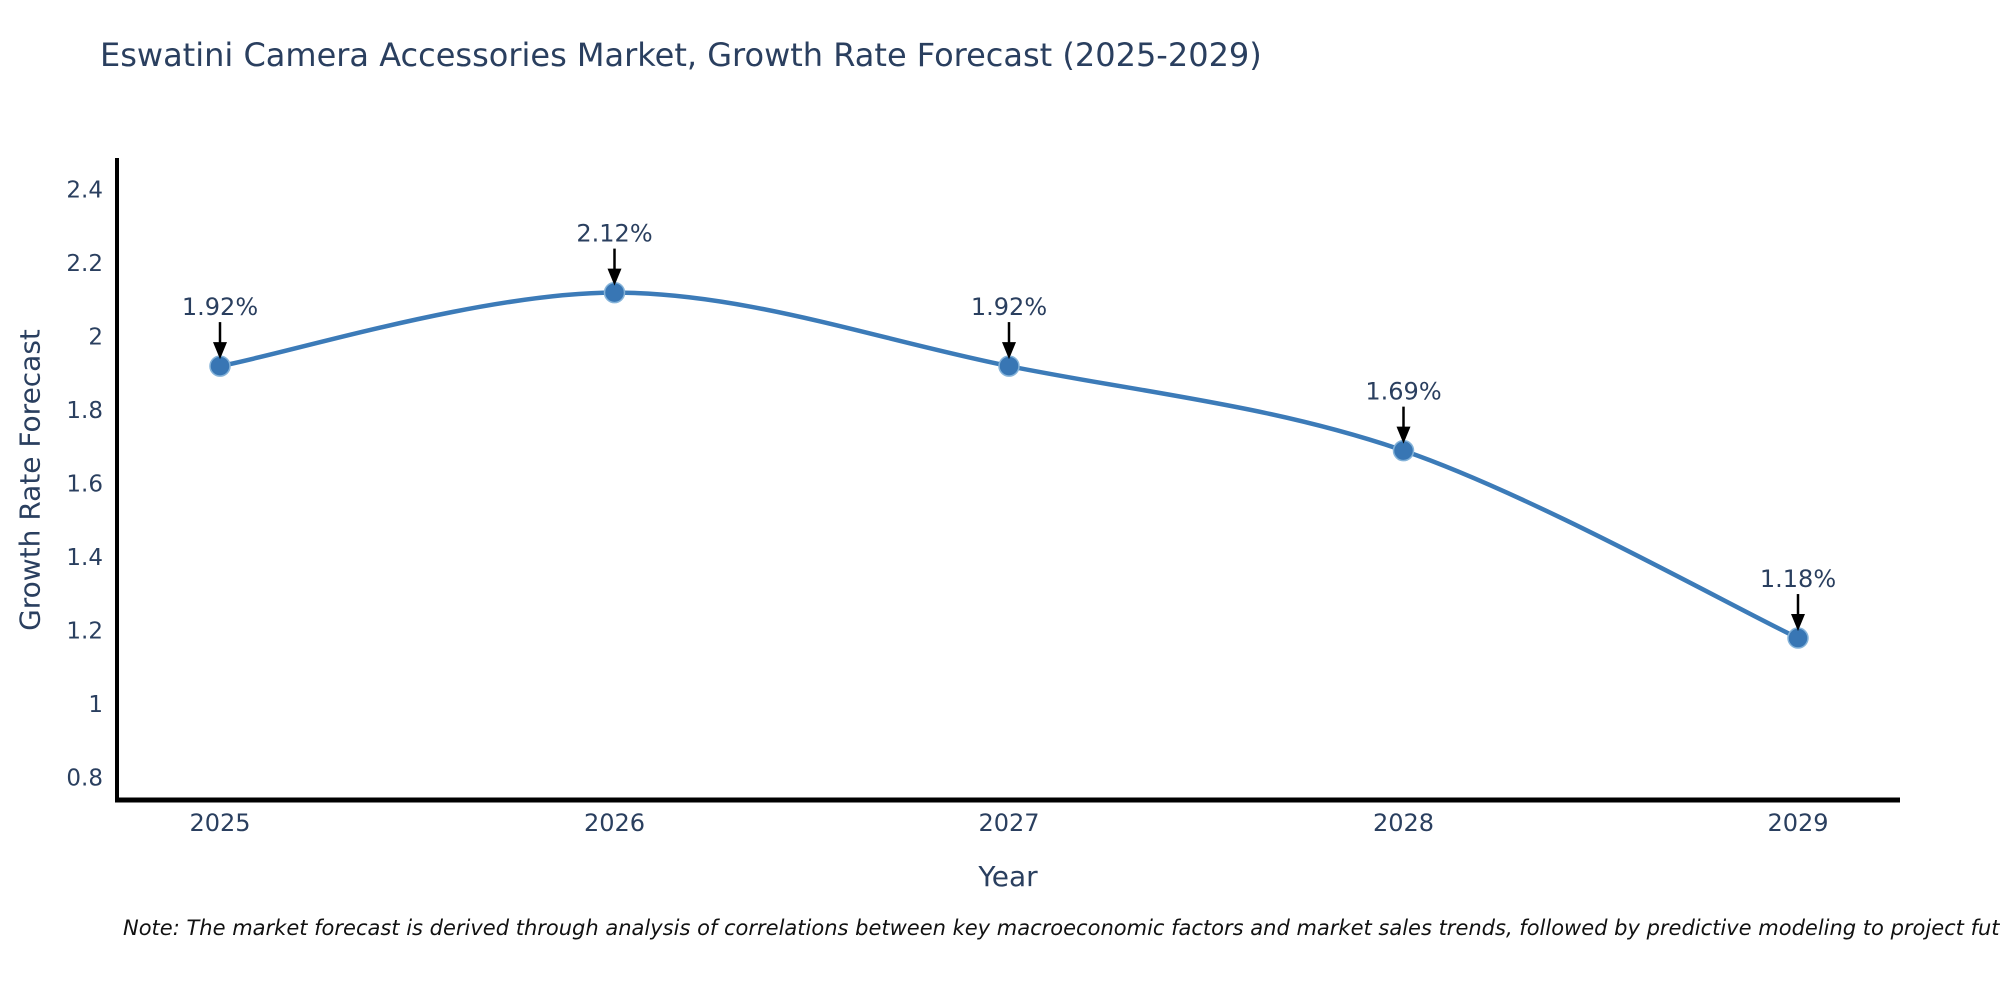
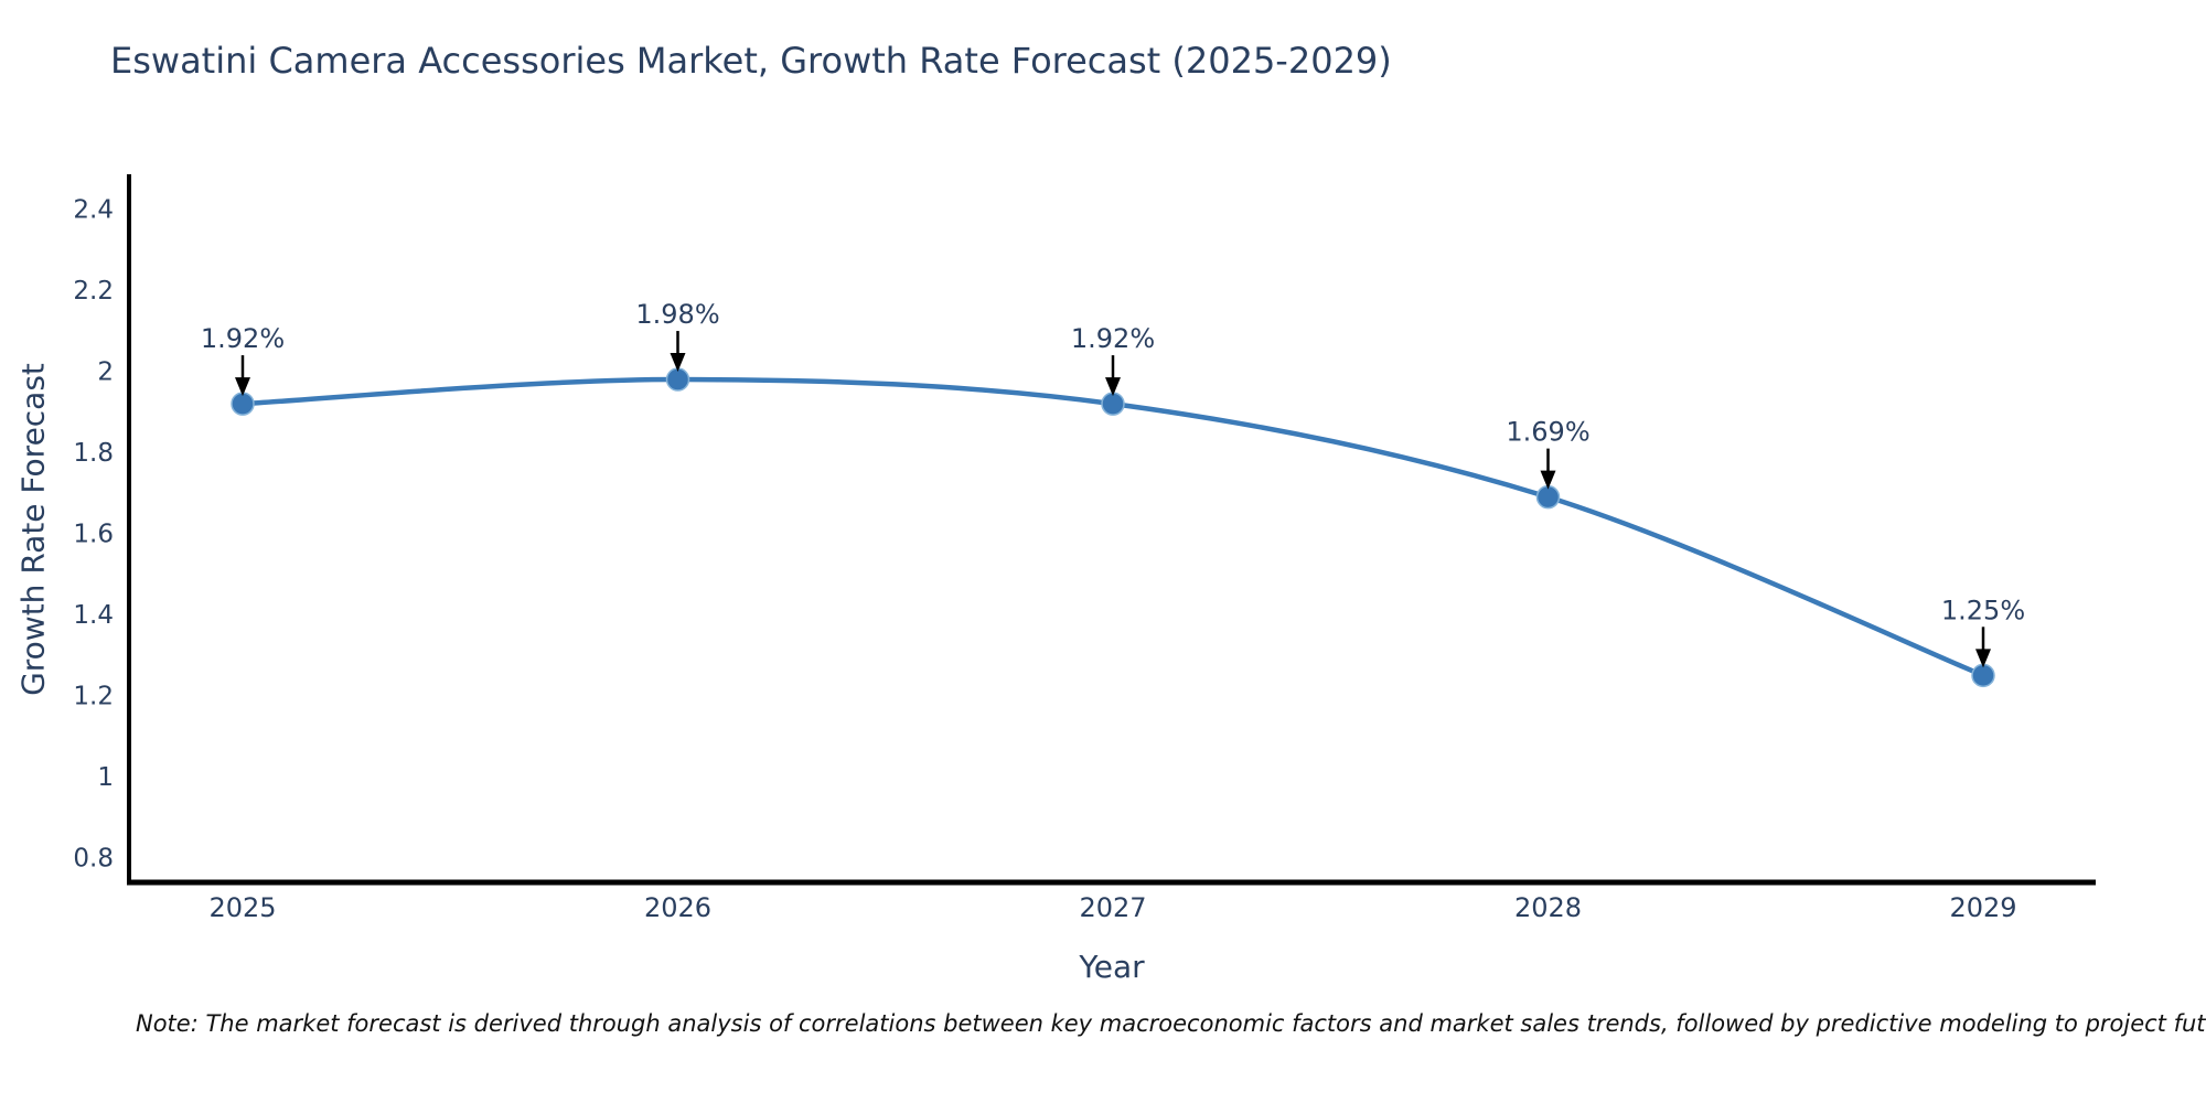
2026: 2.12% -> 1.98%
2029: 1.18% -> 1.25%
